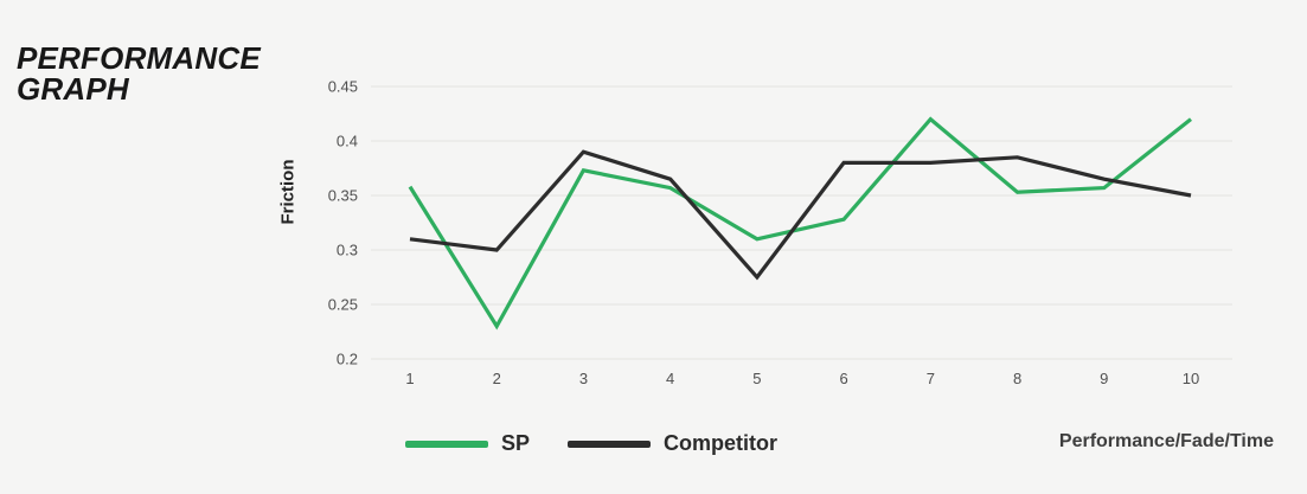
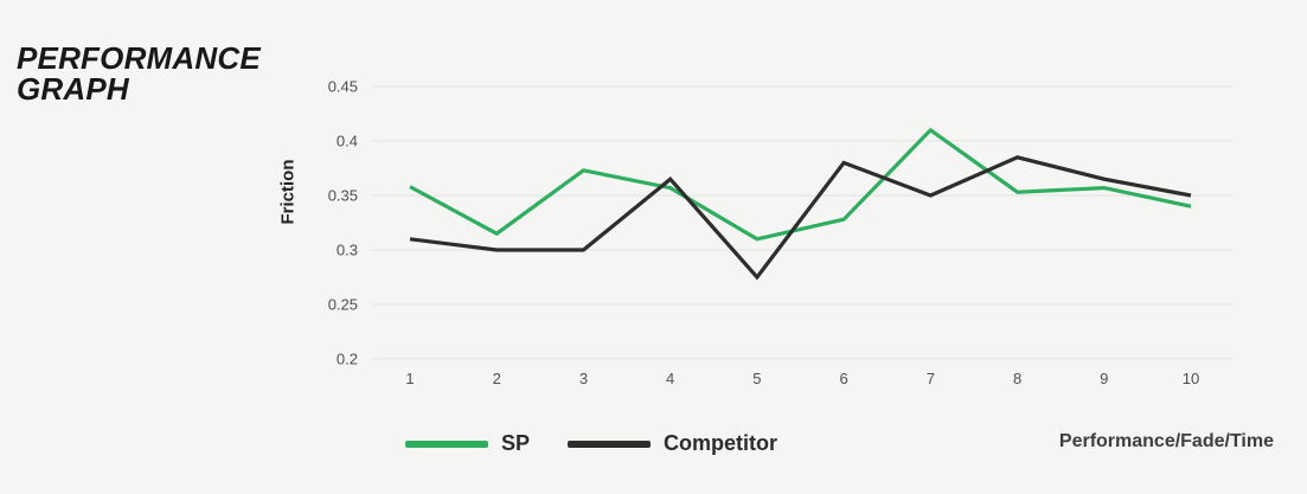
SP/2: 0.23 -> 0.32
Competitor/3: 0.39 -> 0.30
SP/7: 0.42 -> 0.41
Competitor/7: 0.38 -> 0.35
SP/10: 0.42 -> 0.34
